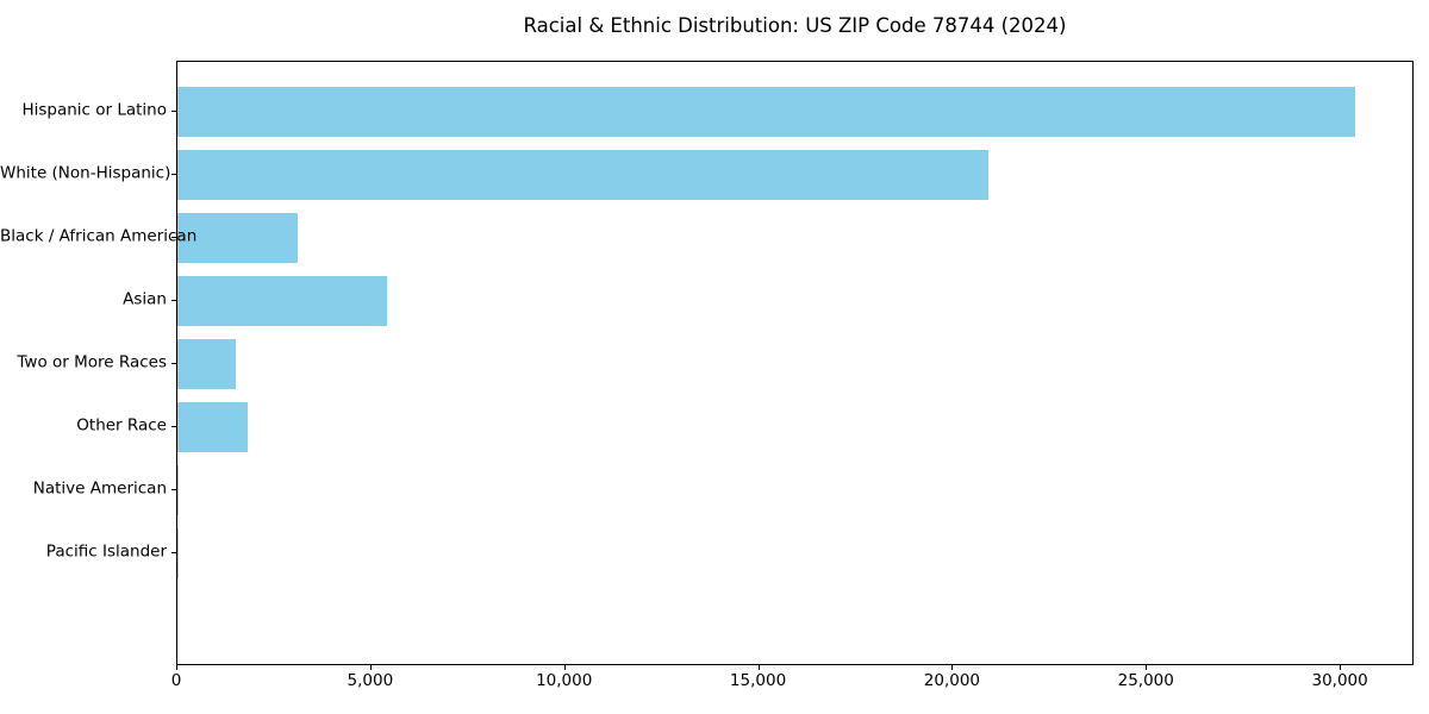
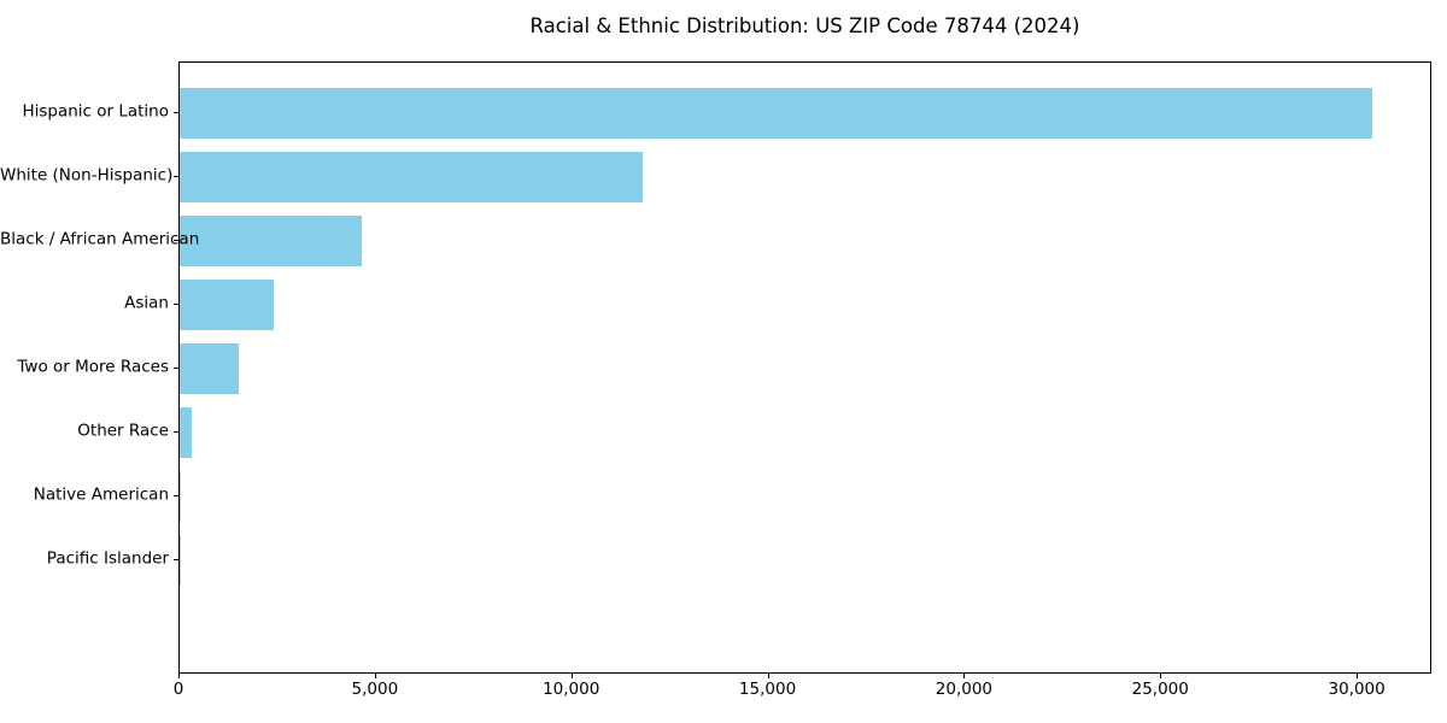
White (Non-Hispanic): 20900 -> 11800
Black / African American: 3100 -> 4600
Asian: 5400 -> 2400
Other Race: 1800 -> 300
